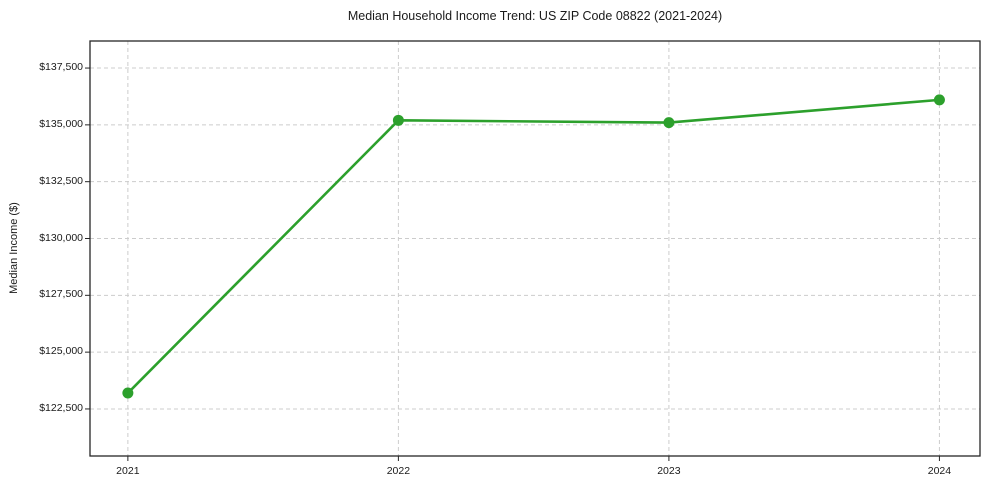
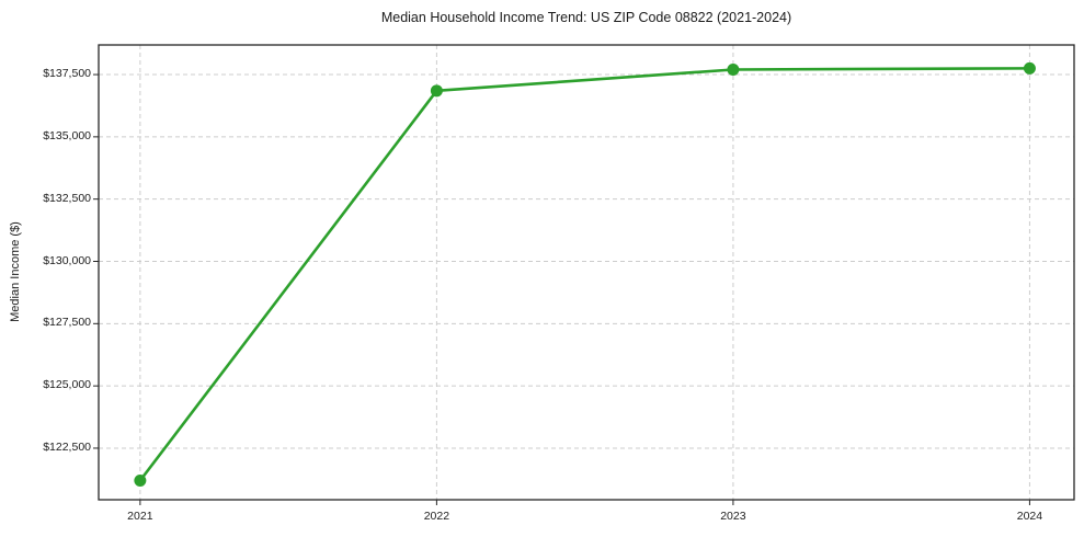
2021: $123200 -> $121200
2022: $135200 -> $136800
2023: $135100 -> $137700
2024: $136100 -> $137800
